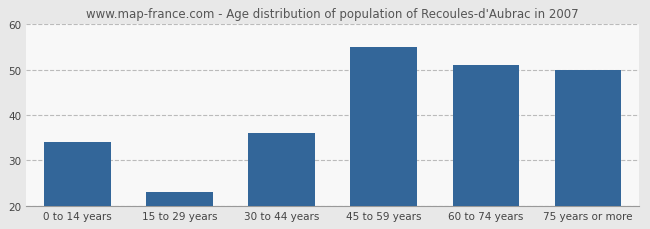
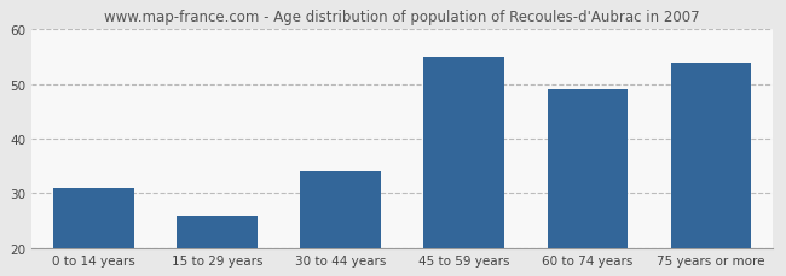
0 to 14 years: 34 -> 31
15 to 29 years: 23 -> 26
30 to 44 years: 36 -> 34
60 to 74 years: 51 -> 49
75 years or more: 50 -> 54
